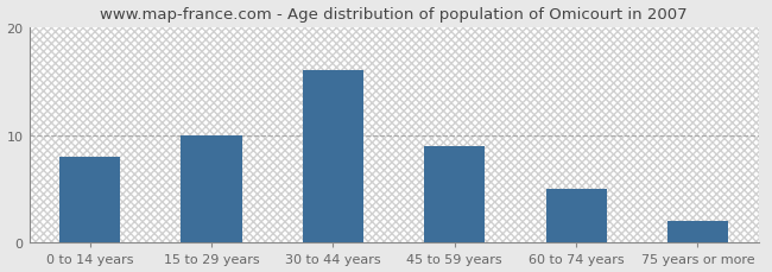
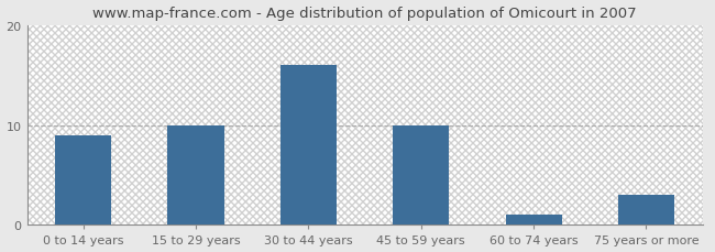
0 to 14 years: 8 -> 9
45 to 59 years: 9 -> 10
60 to 74 years: 5 -> 1
75 years or more: 2 -> 3
